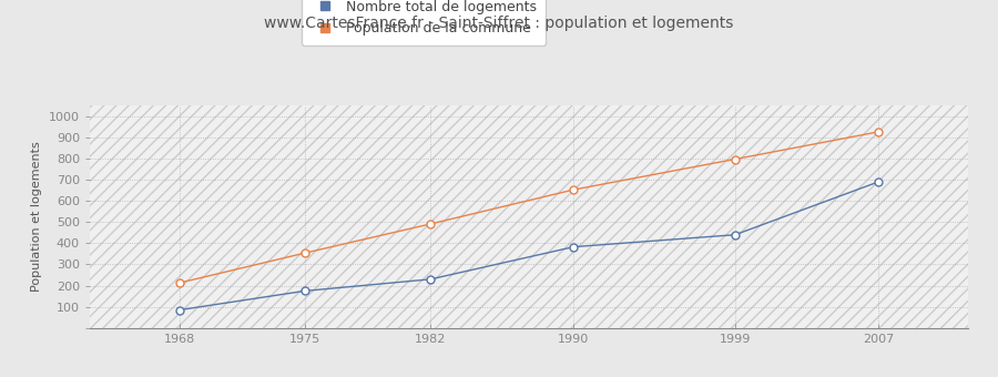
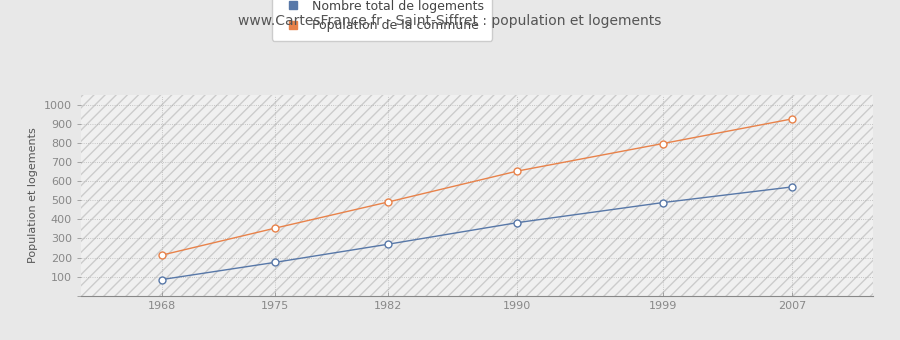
Nombre total de logements/1982: 230 -> 270
Nombre total de logements/1999: 440 -> 490
Nombre total de logements/2007: 690 -> 570
